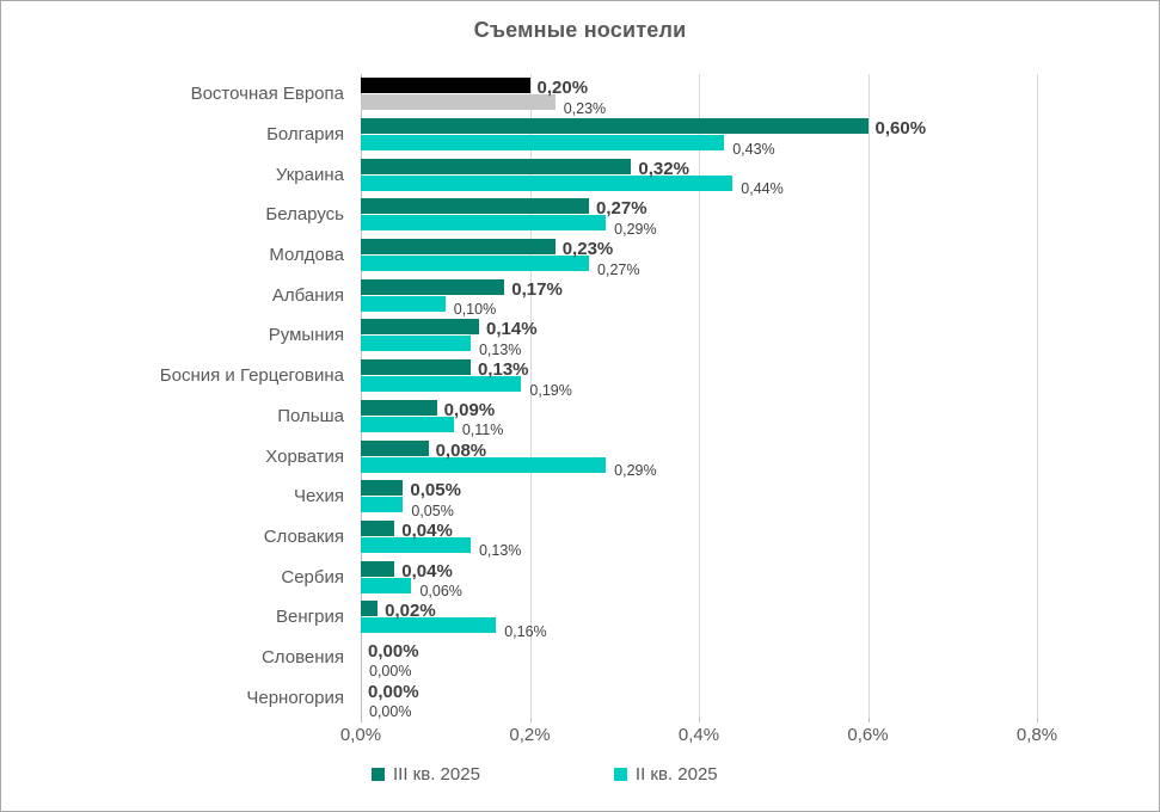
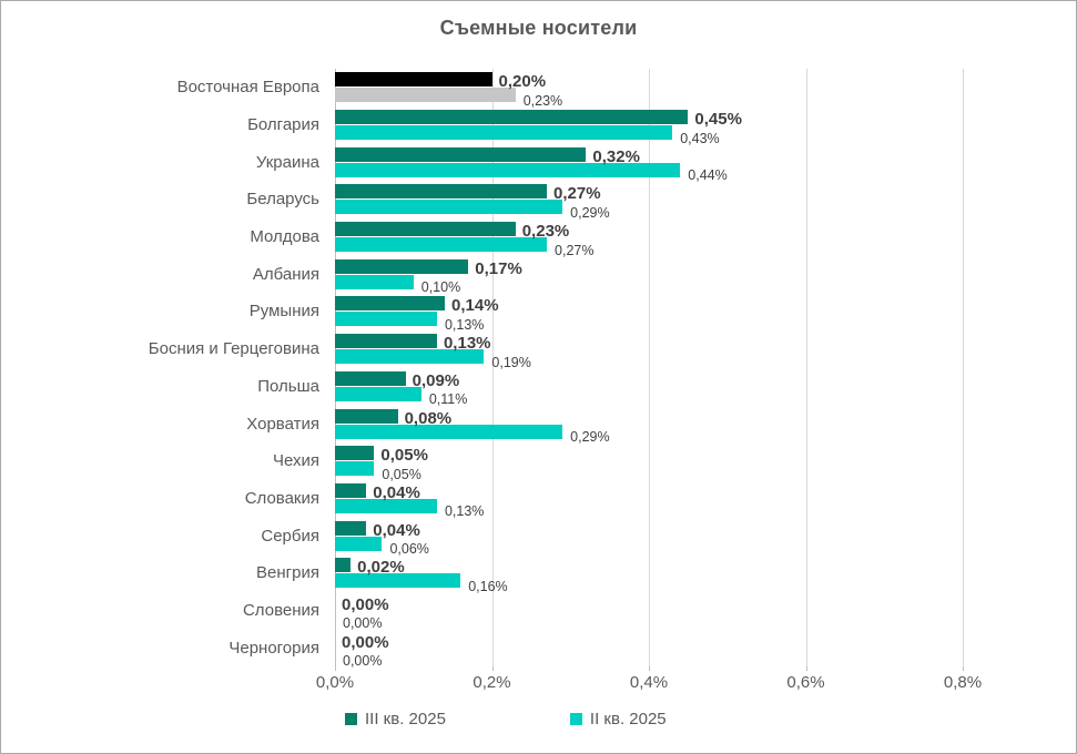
III кв. 2025/Болгария: 0,60% -> 0,45%
